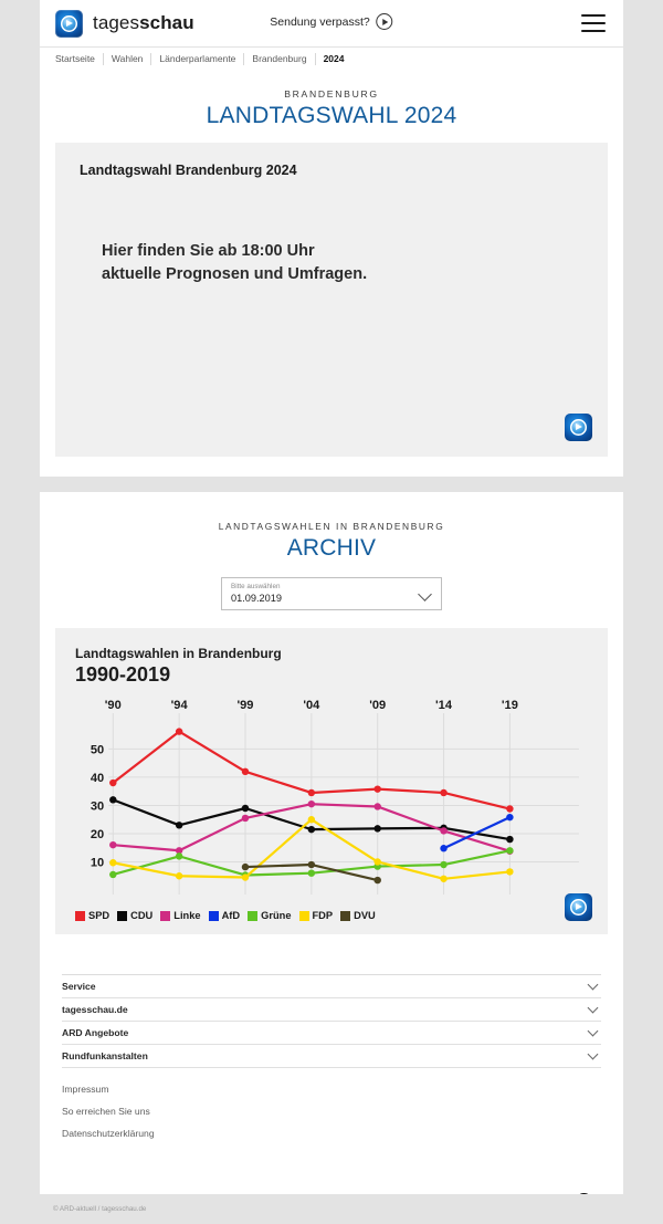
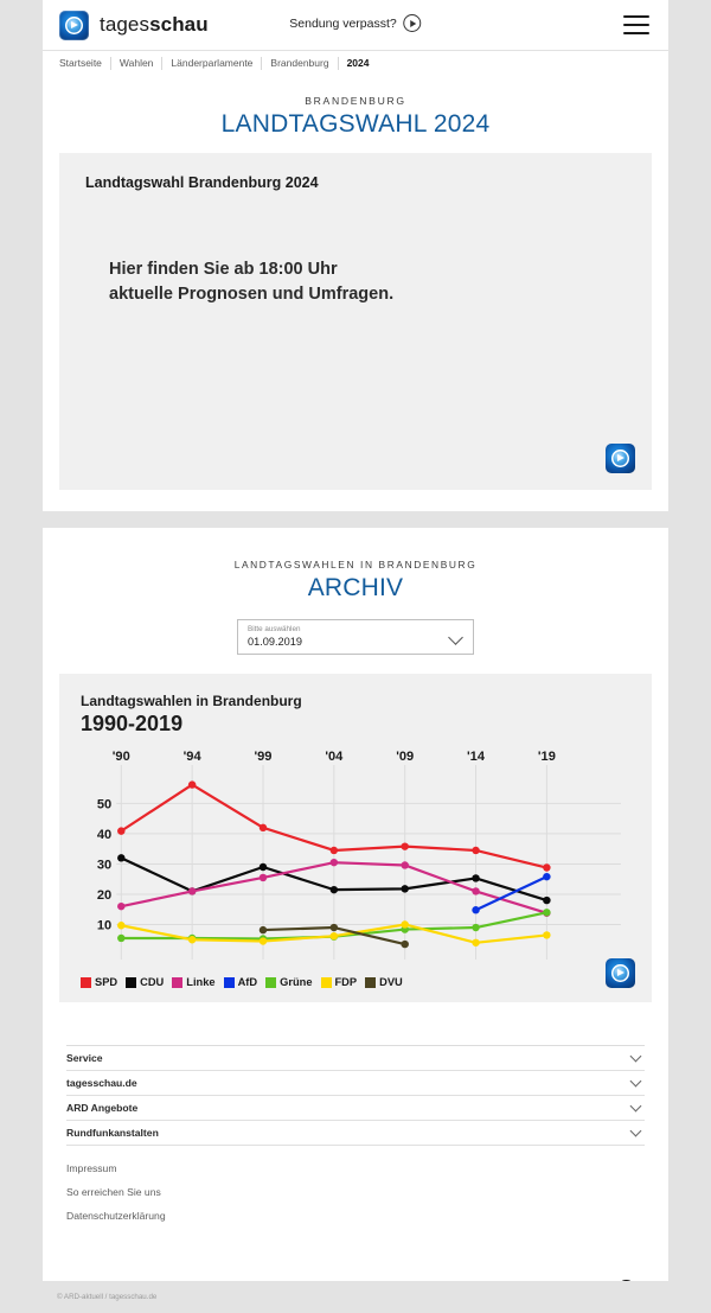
SPD/'90: 38 -> 41
CDU/'94: 23 -> 21
Linke/'94: 14 -> 21
Grüne/'94: 12 -> 6
FDP/'04: 25 -> 6
CDU/'14: 22 -> 25
